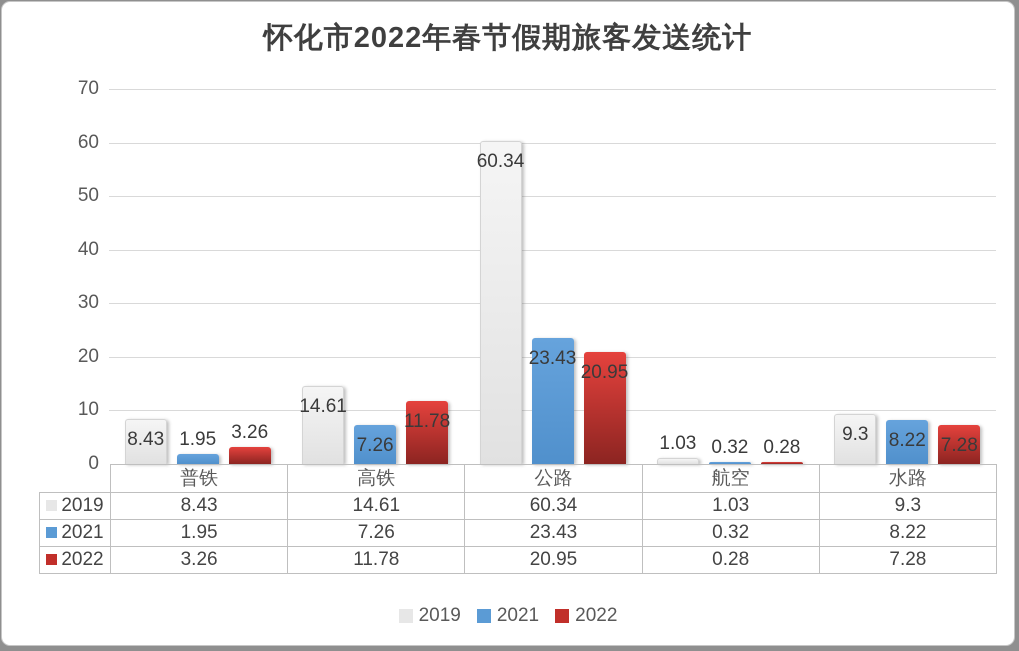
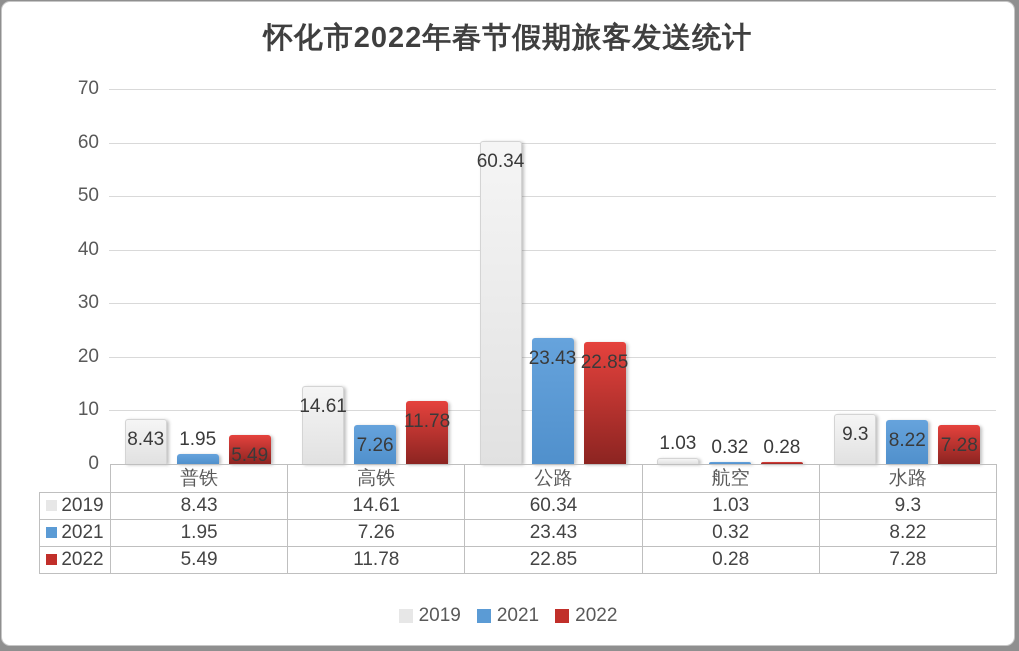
2022/普铁: 3.26 -> 5.49
2022/公路: 20.95 -> 22.85
